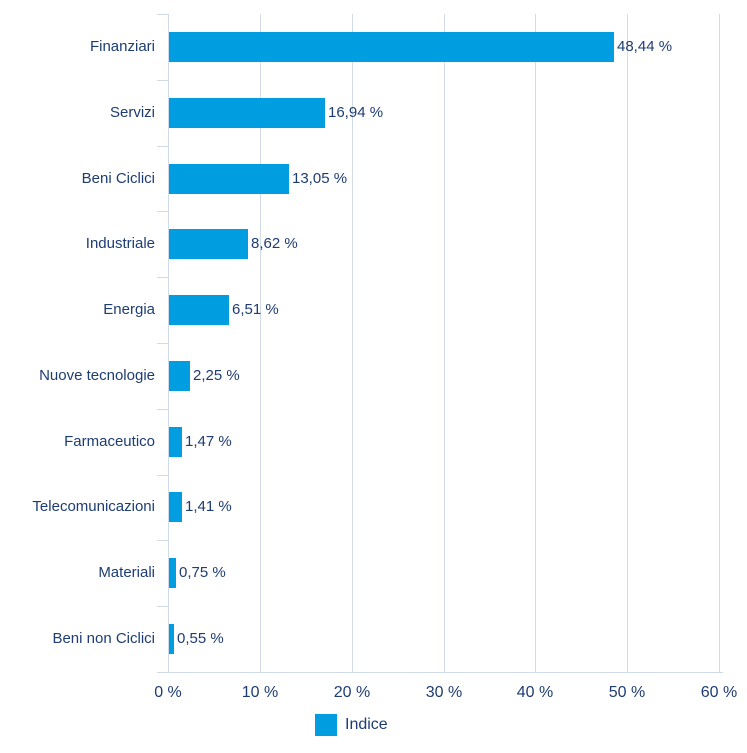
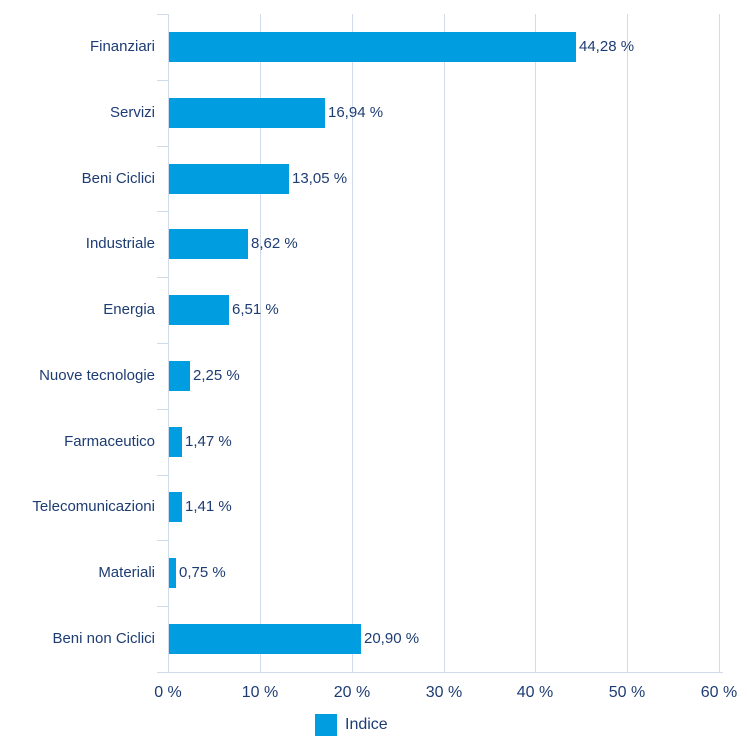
Finanziari: 48,44 -> 44,28
Beni non Ciclici: 0,55 -> 20,90
